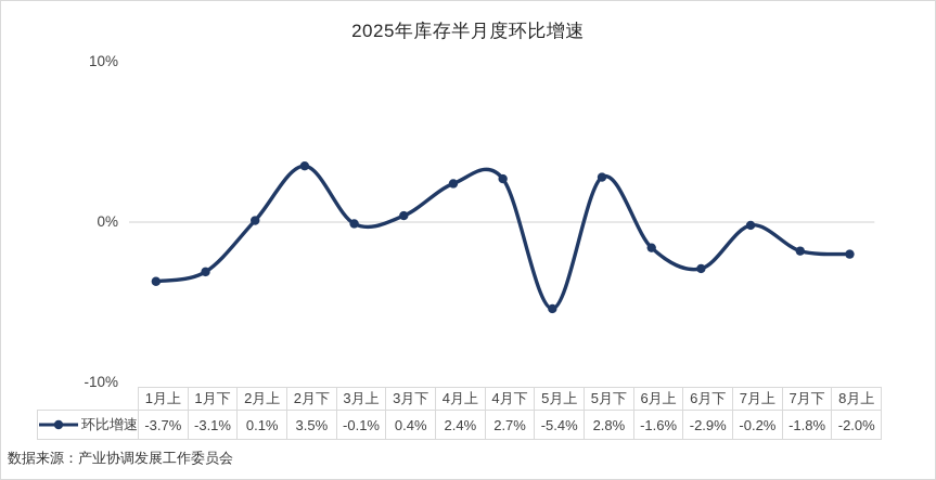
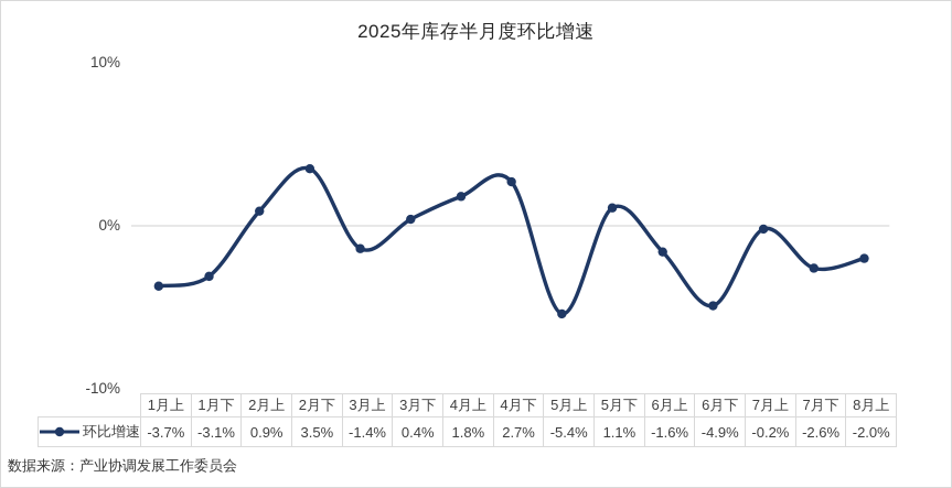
2月上: 0.1% -> 0.9%
3月上: -0.1% -> -1.4%
4月上: 2.4% -> 1.8%
5月下: 2.8% -> 1.1%
6月下: -2.9% -> -4.9%
7月下: -1.8% -> -2.6%
